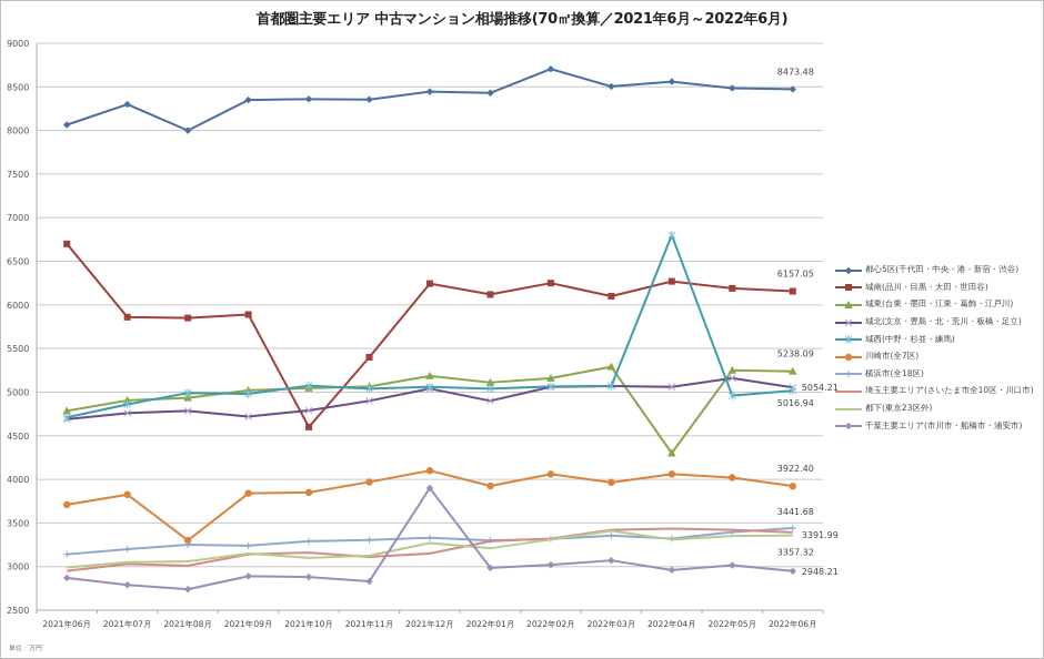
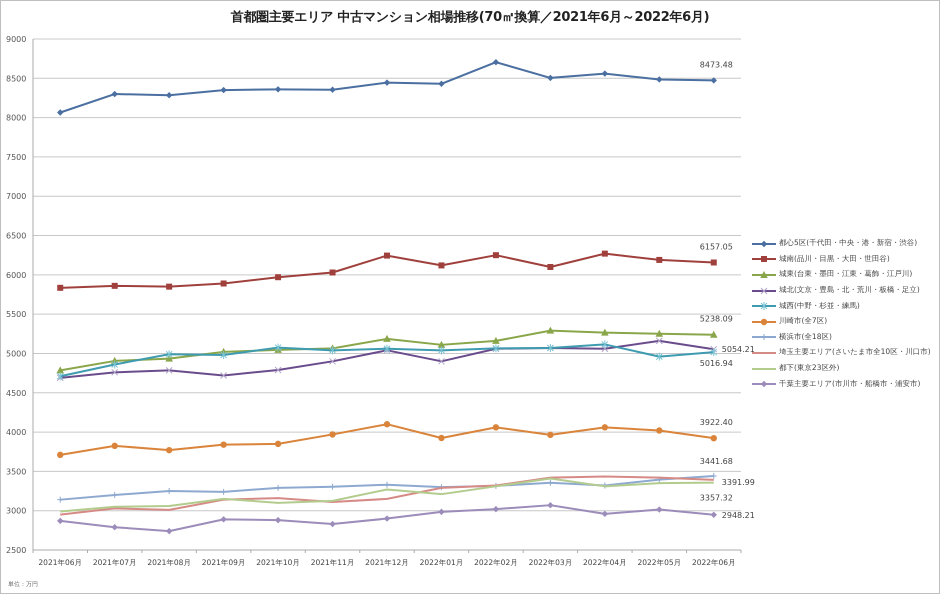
城南(品川・目黒・大田・世田谷)/2021年06月: 6700 -> 5800
都心5区(千代田・中央・港・新宿・渋谷)/2021年08月: 8000 -> 8300
川崎市(全7区)/2021年08月: 3300 -> 3800
城南(品川・目黒・大田・世田谷)/2021年10月: 4600 -> 6000
城南(品川・目黒・大田・世田谷)/2021年11月: 5400 -> 6000
千葉主要エリア(市川市・船橋市・浦安市)/2021年12月: 3900 -> 2900
城東(台東・墨田・江東・葛飾・江戸川)/2022年04月: 4300 -> 5300
城西(中野・杉並・練馬)/2022年04月: 6800 -> 5100
